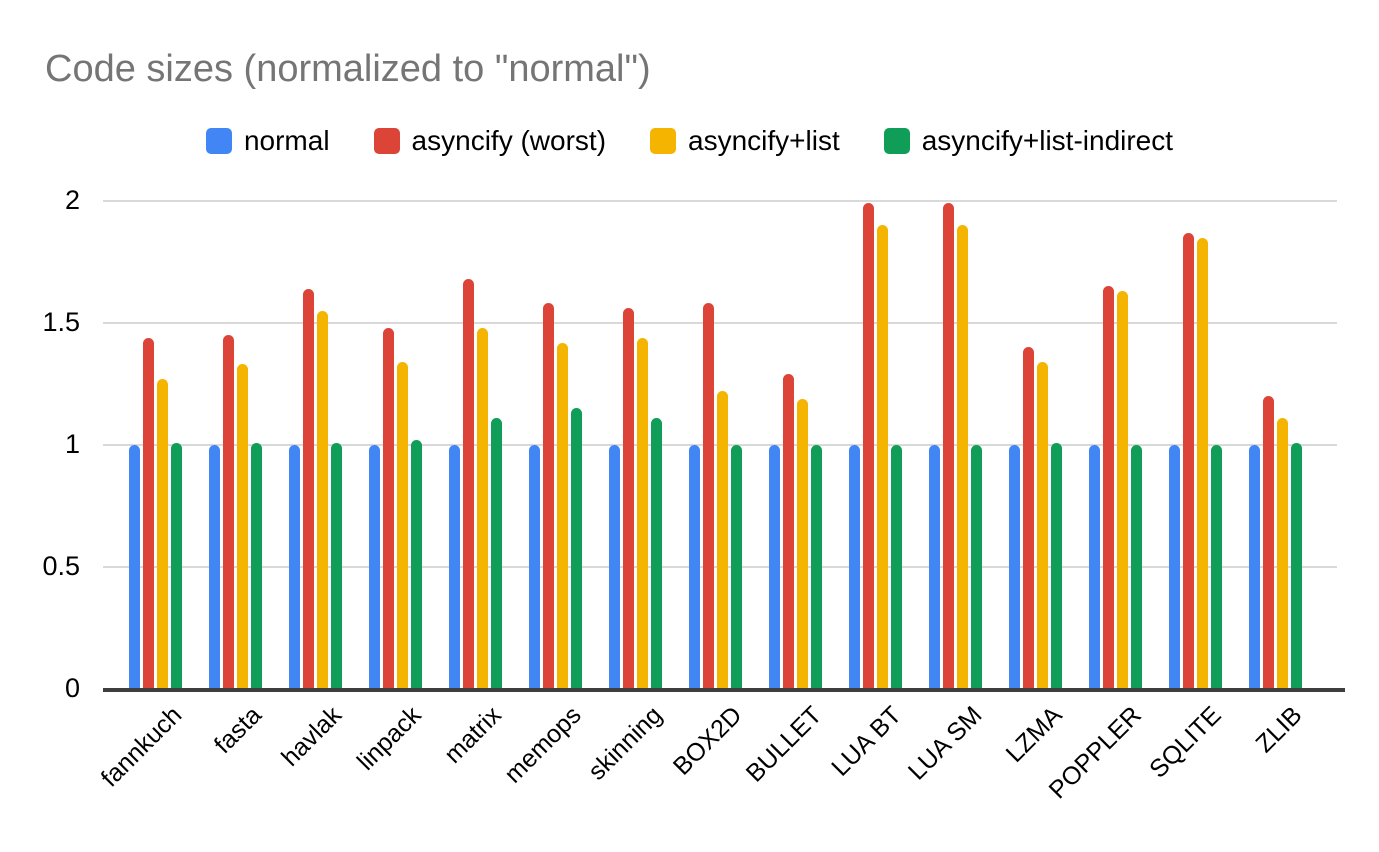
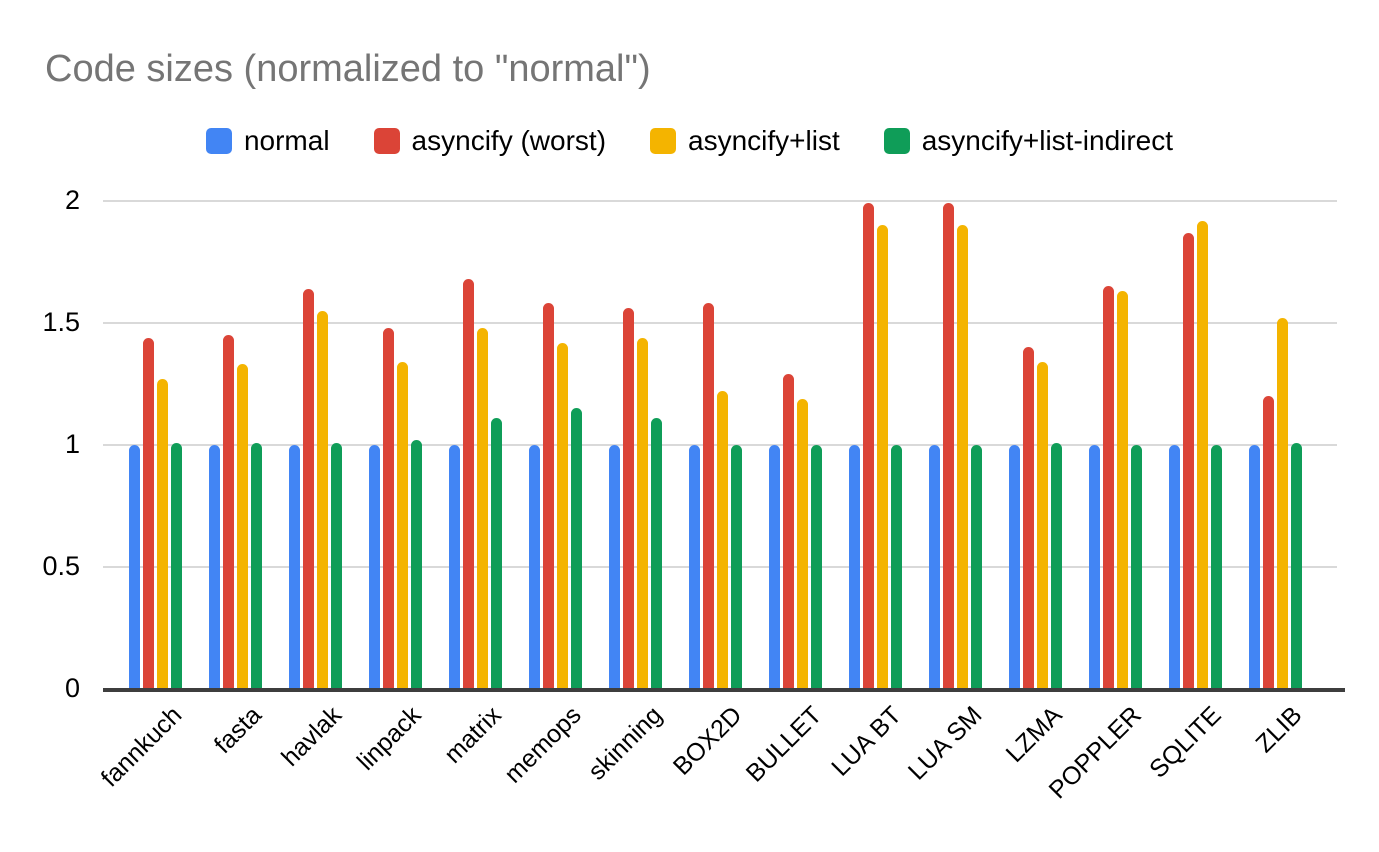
asyncify+list/SQLITE: 1.85 -> 1.92
asyncify+list/ZLIB: 1.11 -> 1.52
